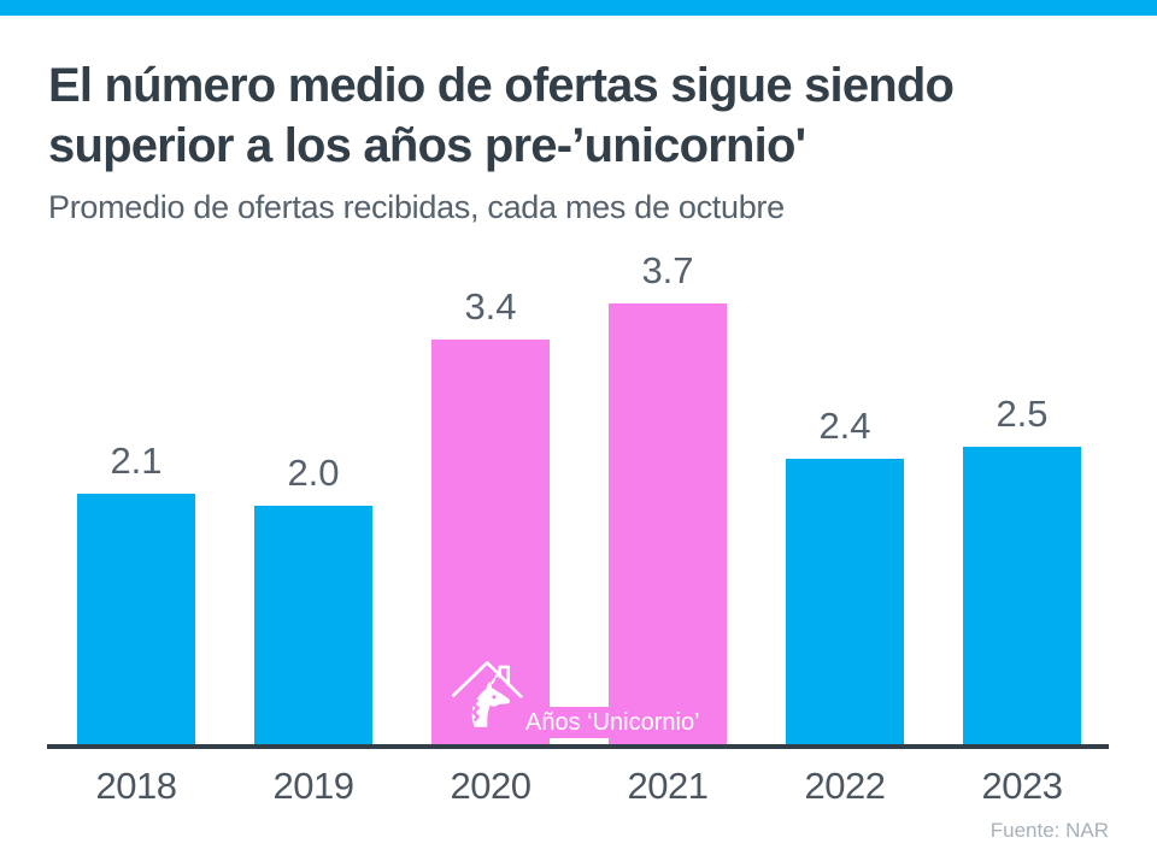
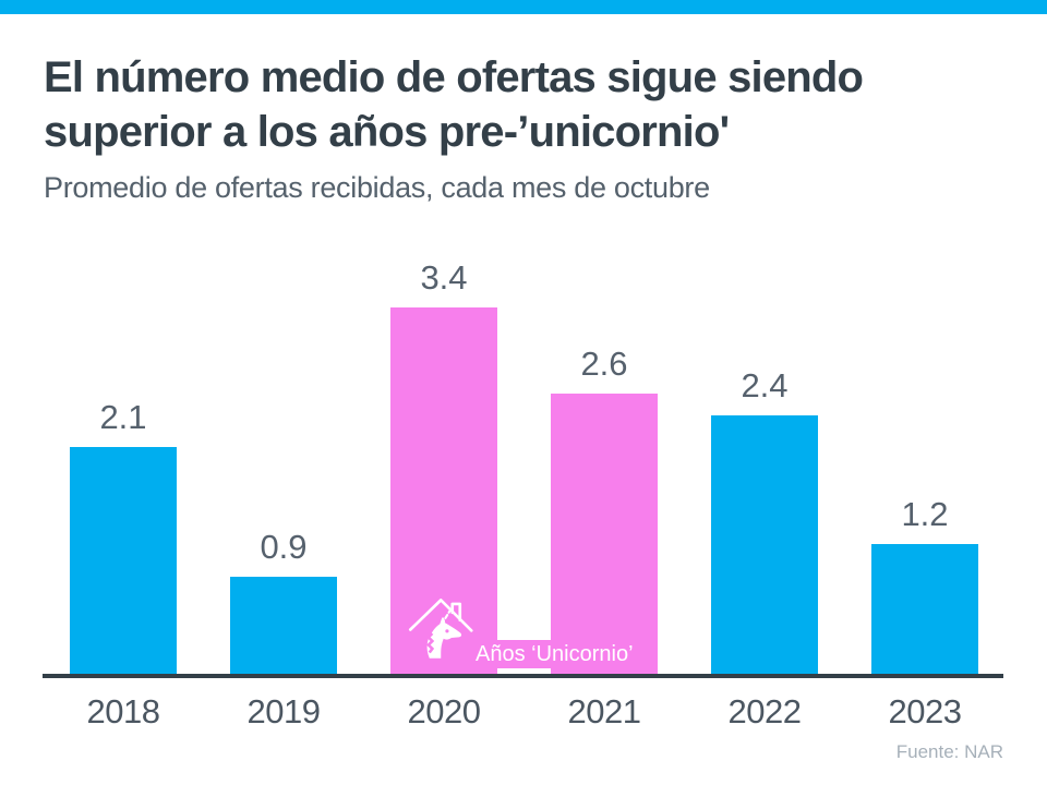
2019: 2.0 -> 0.9
2021: 3.7 -> 2.6
2023: 2.5 -> 1.2
